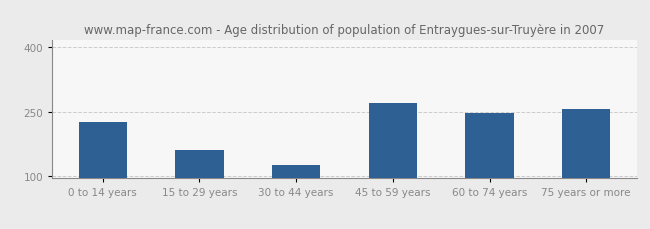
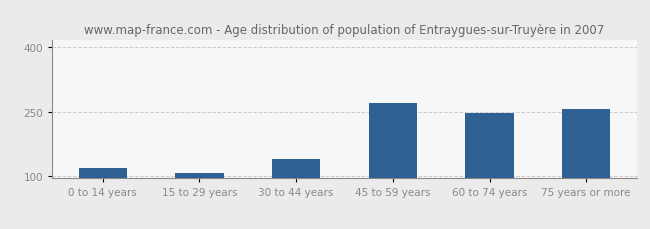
0 to 14 years: 225 -> 120
15 to 29 years: 160 -> 108
30 to 44 years: 125 -> 141
